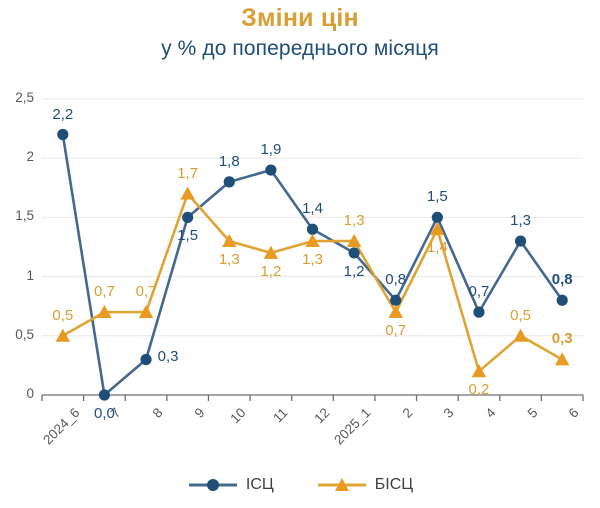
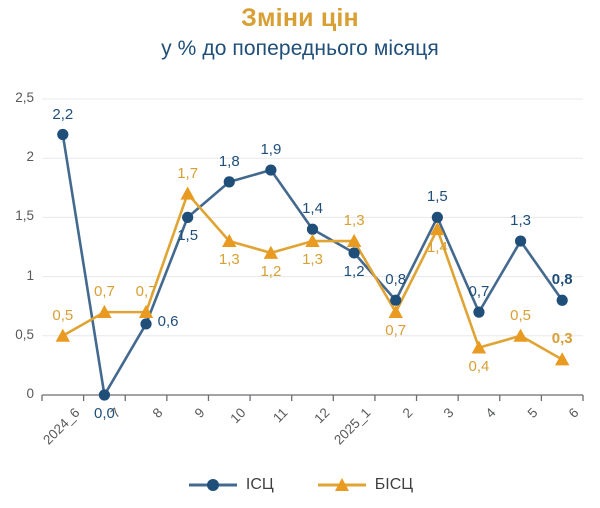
ІСЦ/8: 0,3 -> 0,6
БІСЦ/4: 0,2 -> 0,4
